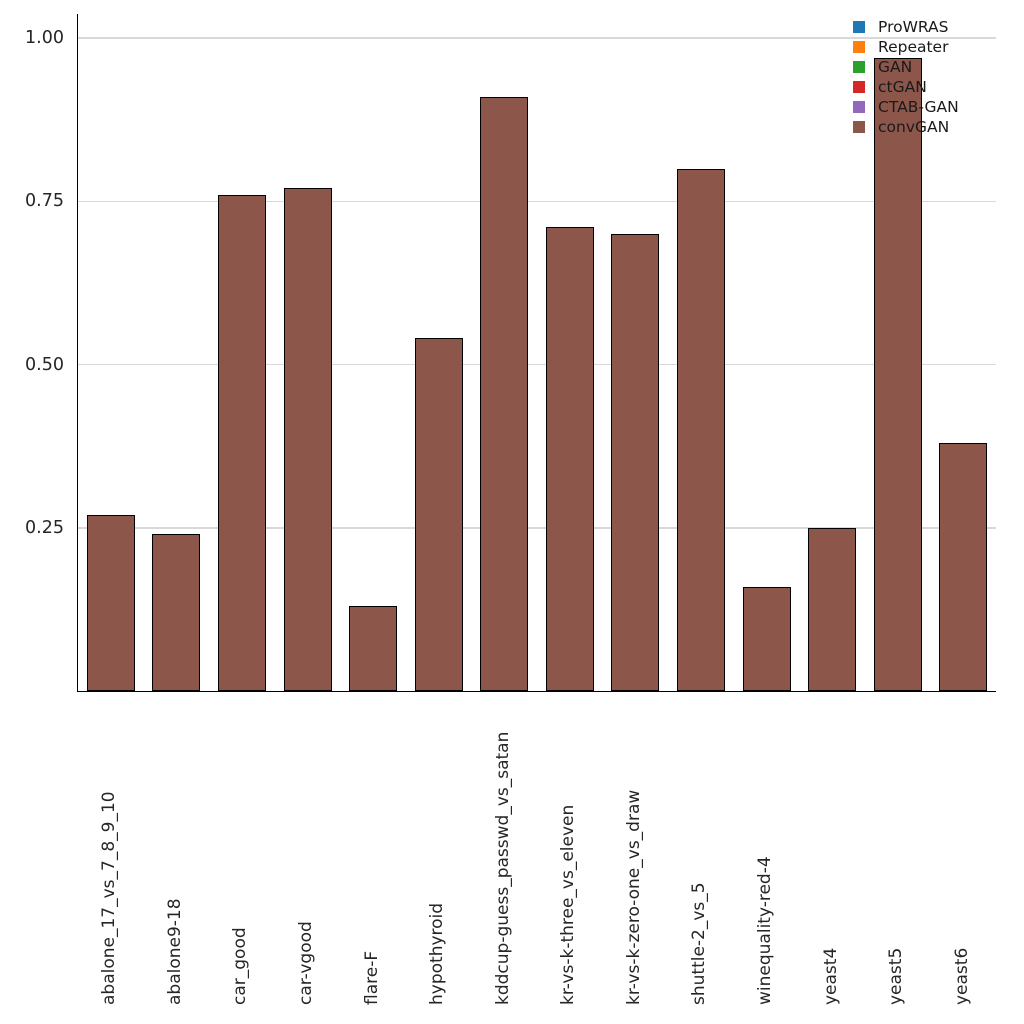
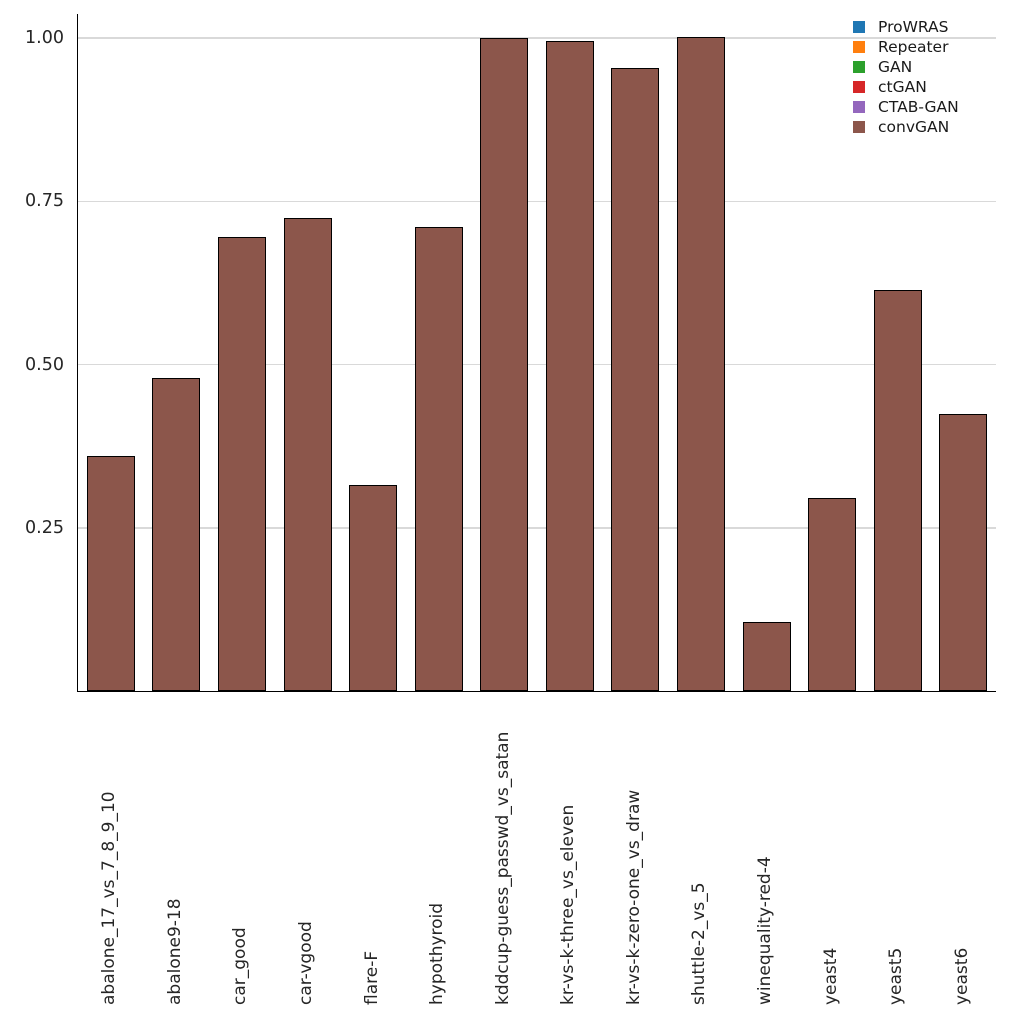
abalone_17_vs_7_8_9_10: 0.27 -> 0.36
abalone9-18: 0.24 -> 0.48
car_good: 0.76 -> 0.69
car-vgood: 0.77 -> 0.72
flare-F: 0.13 -> 0.32
hypothyroid: 0.54 -> 0.71
kddcup-guess_passwd_vs_satan: 0.91 -> 1.00
kr-vs-k-three_vs_eleven: 0.71 -> 0.99
kr-vs-k-zero-one_vs_draw: 0.70 -> 0.95
shuttle-2_vs_5: 0.80 -> 1.00
winequality-red-4: 0.16 -> 0.10
yeast4: 0.25 -> 0.29
yeast5: 0.97 -> 0.61
yeast6: 0.38 -> 0.42
